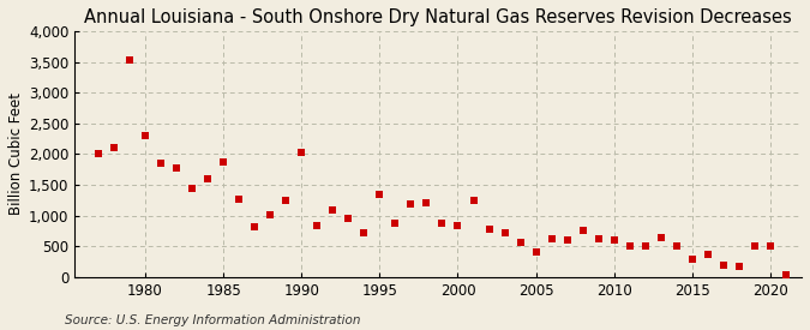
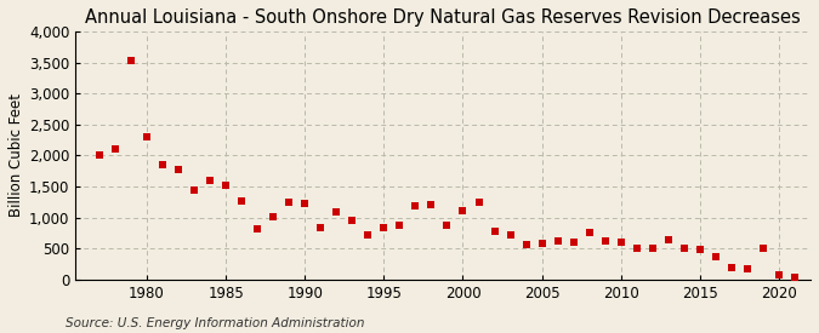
1985: 1,880 -> 1,530
1990: 2,020 -> 1,230
1995: 1,340 -> 840
2000: 840 -> 1,120
2005: 400 -> 590
2015: 300 -> 490
2020: 500 -> 70
